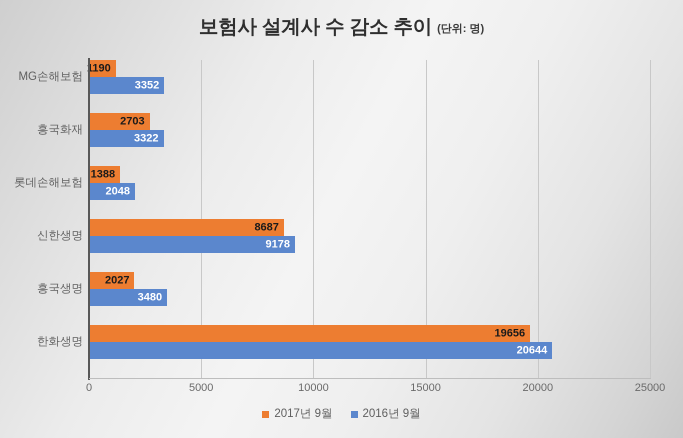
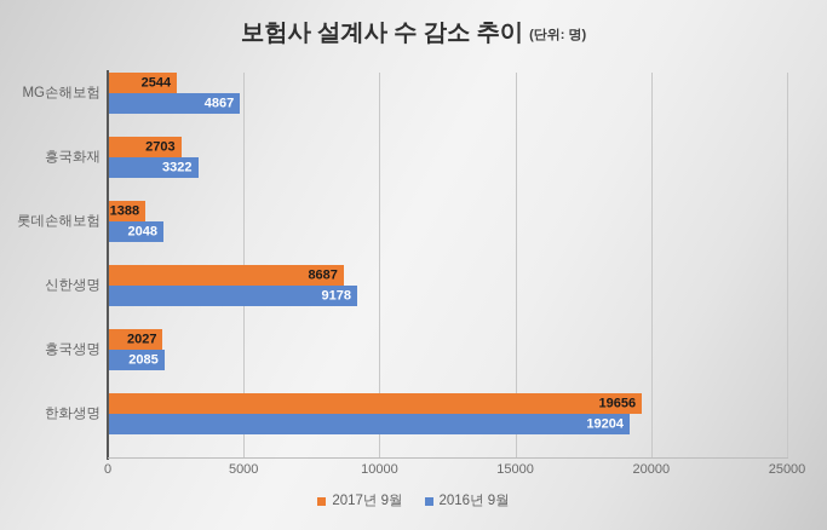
2017년 9월/MG손해보험: 1190 -> 2544
2016년 9월/MG손해보험: 3352 -> 4867
2016년 9월/흥국생명: 3480 -> 2085
2016년 9월/한화생명: 20644 -> 19204
